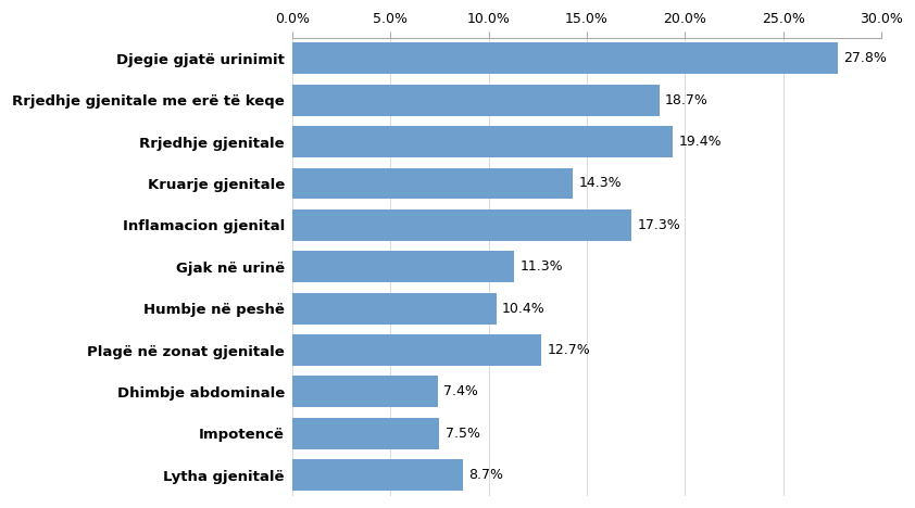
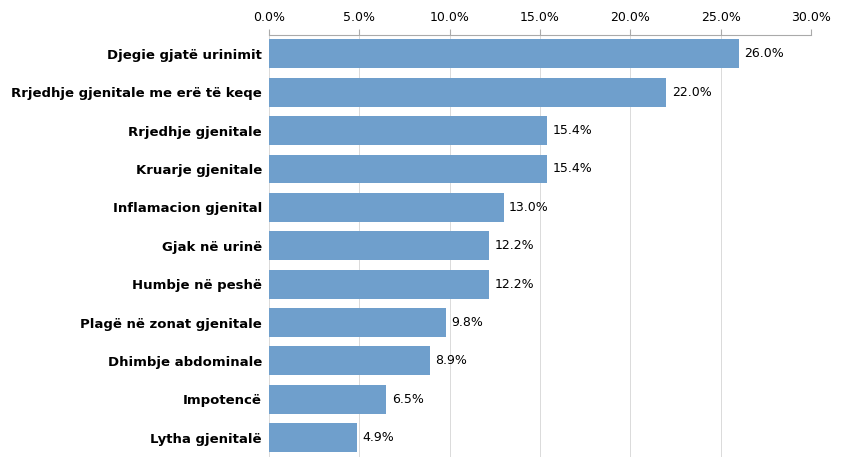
Djegie gjatë urinimit: 27.8% -> 26.0%
Rrjedhje gjenitale me erë të keqe: 18.7% -> 22.0%
Rrjedhje gjenitale: 19.4% -> 15.4%
Kruarje gjenitale: 14.3% -> 15.4%
Inflamacion gjenital: 17.3% -> 13.0%
Gjak në urinë: 11.3% -> 12.2%
Humbje në peshë: 10.4% -> 12.2%
Plagë në zonat gjenitale: 12.7% -> 9.8%
Dhimbje abdominale: 7.4% -> 8.9%
Impotencë: 7.5% -> 6.5%
Lytha gjenitalë: 8.7% -> 4.9%
